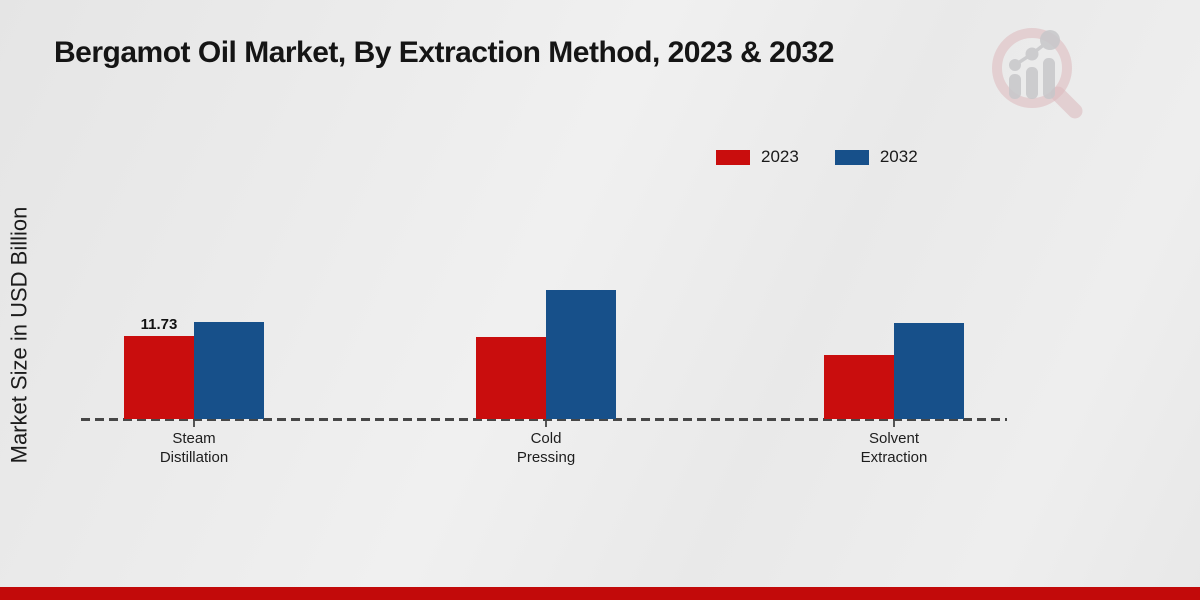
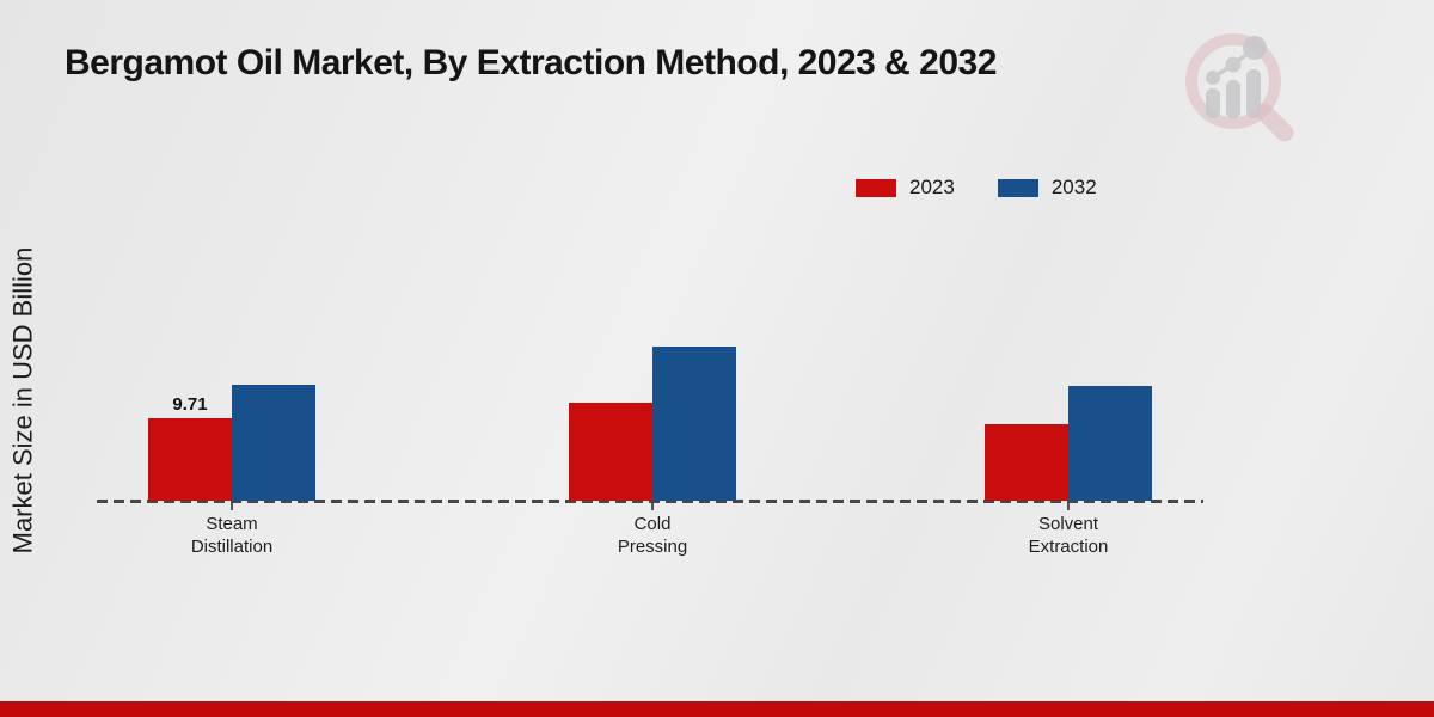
2023/Steam Distillation: 11.73 -> 9.71
